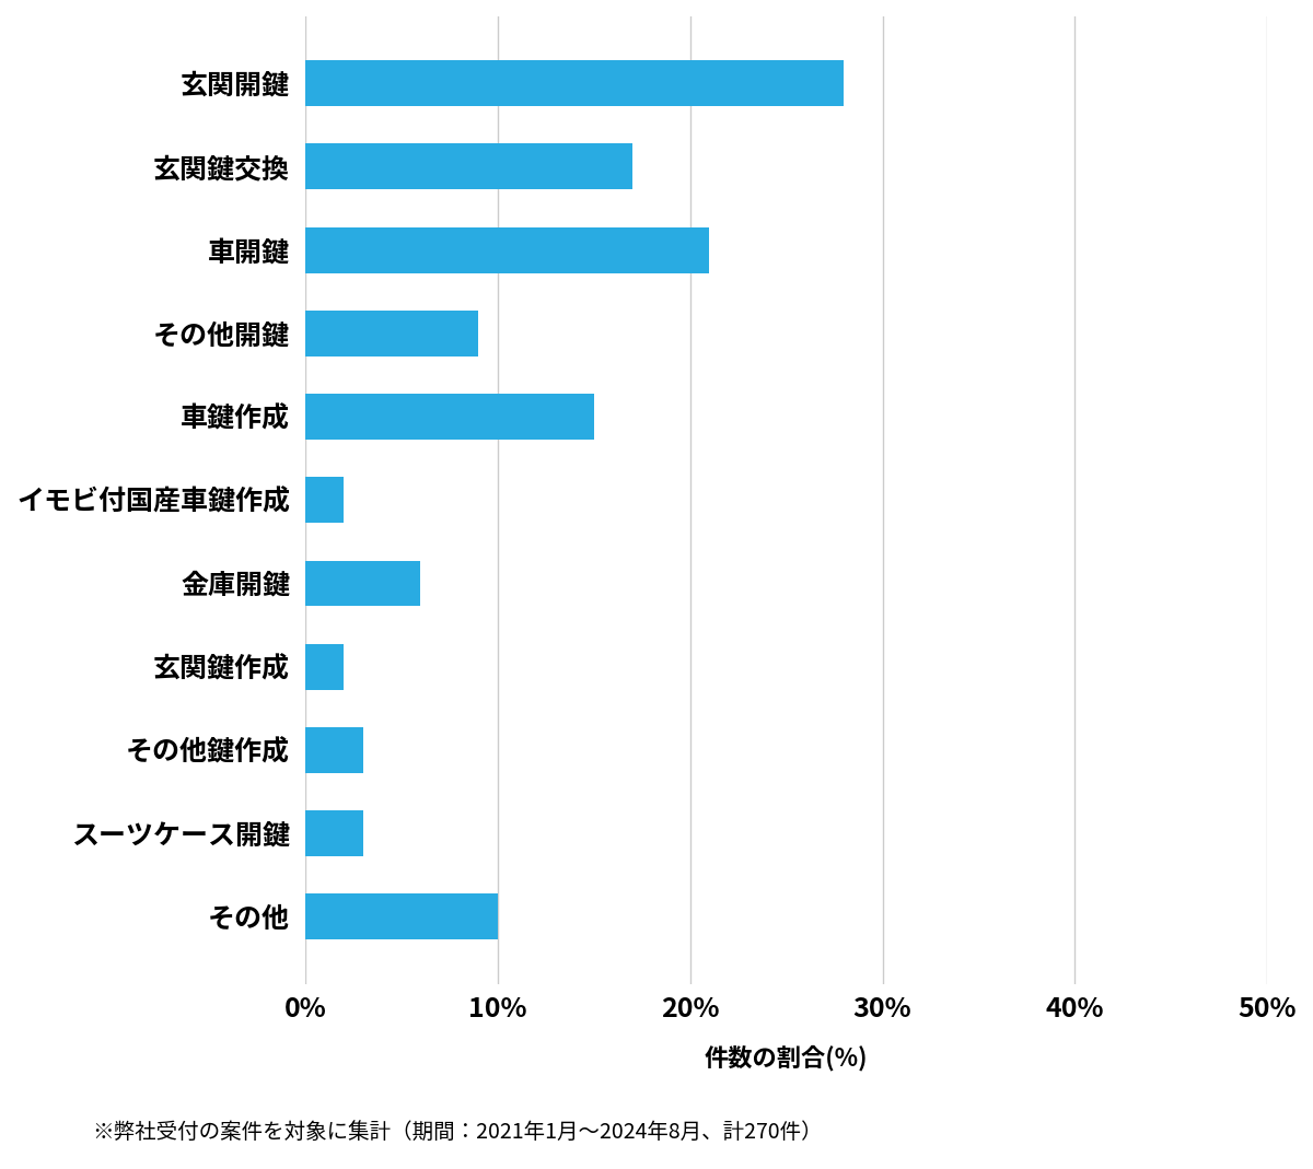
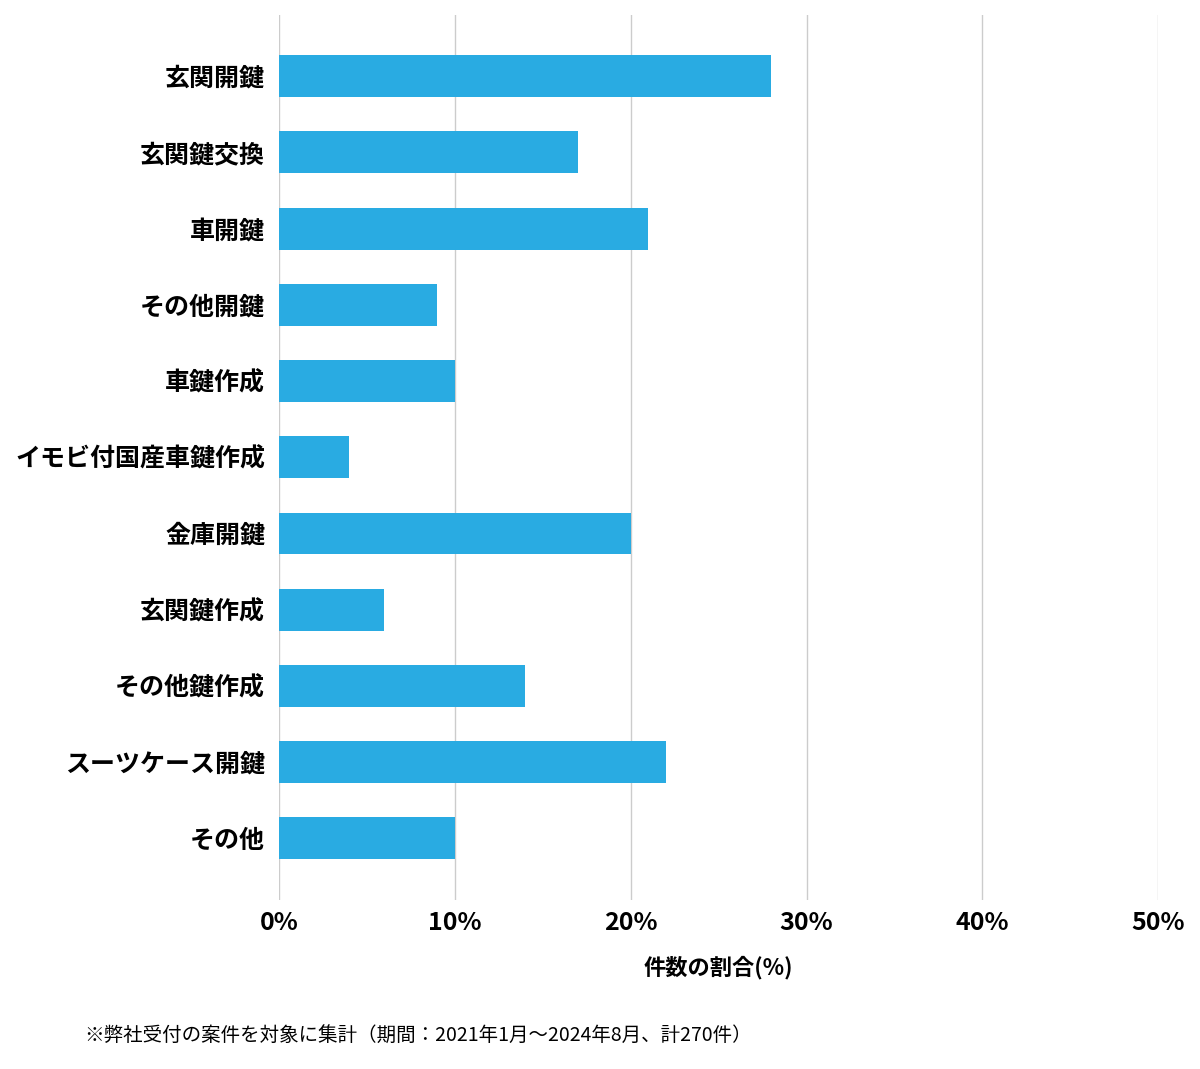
車鍵作成: 15% -> 10%
イモビ付国産車鍵作成: 2% -> 4%
金庫開鍵: 6% -> 20%
玄関鍵作成: 2% -> 6%
その他鍵作成: 3% -> 14%
スーツケース開鍵: 3% -> 22%
